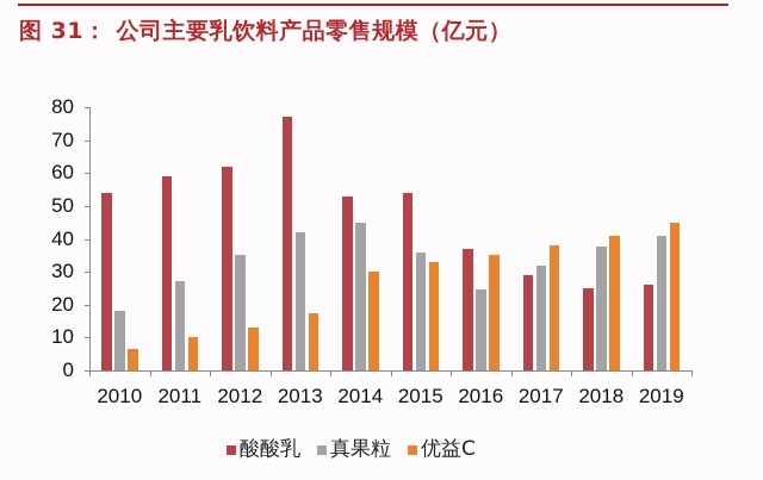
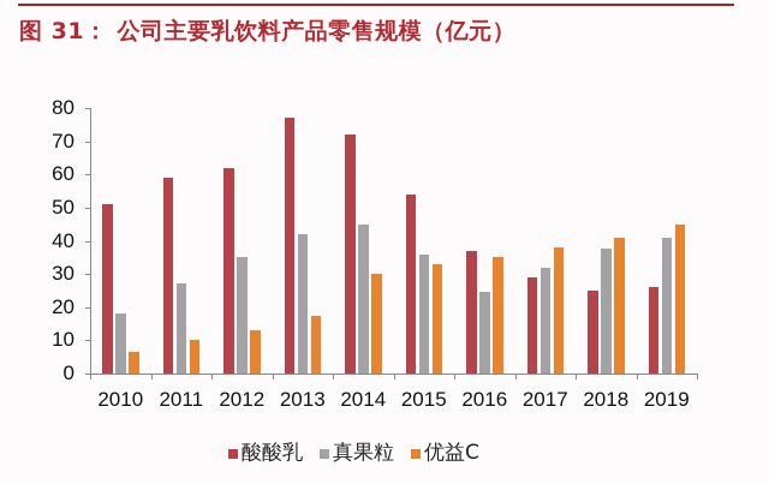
酸酸乳/2010: 54 -> 51
酸酸乳/2014: 53 -> 72
